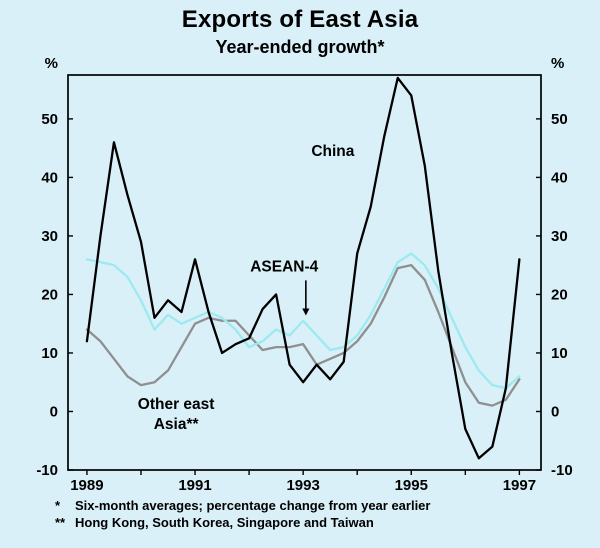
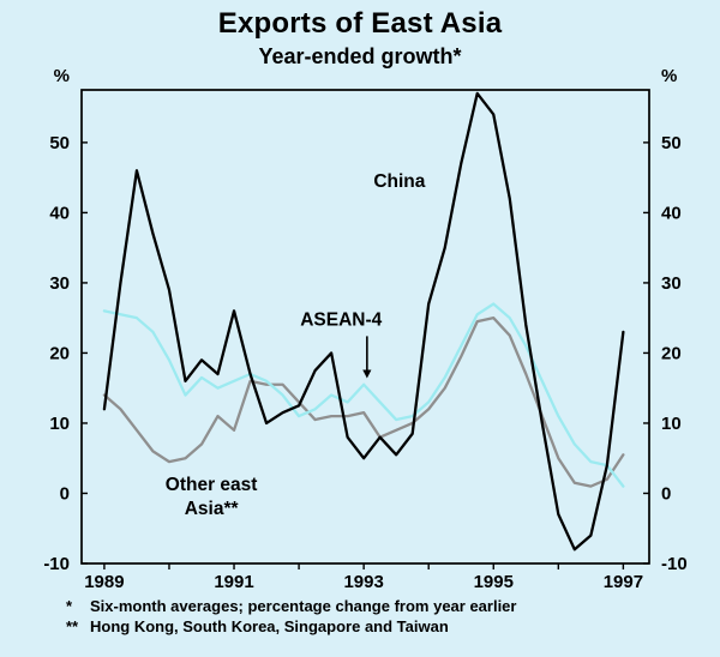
Other east Asia**/1991: 15 -> 9
ASEAN-4/1997: 6 -> 1
China/1997: 26 -> 23
